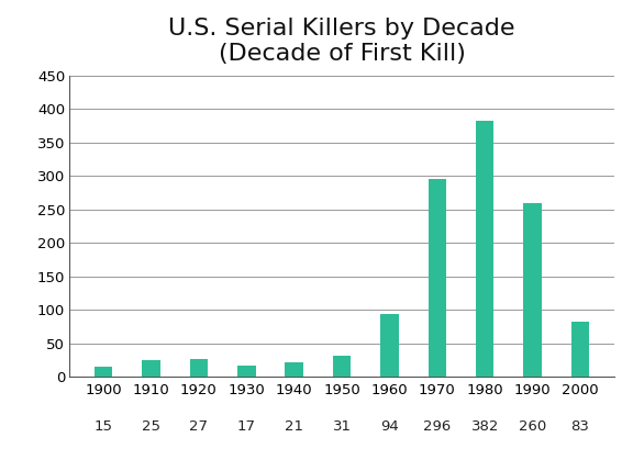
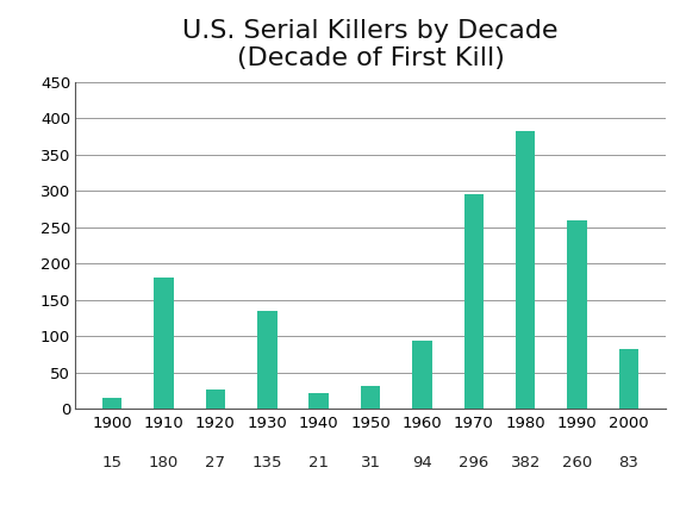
1910: 25 -> 180
1930: 17 -> 135
